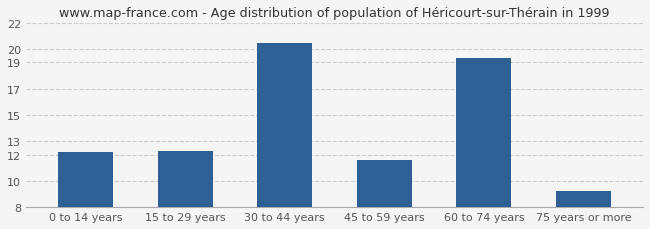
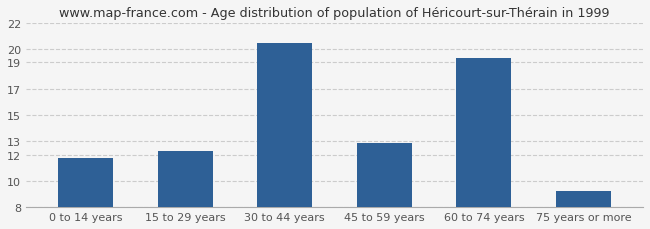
0 to 14 years: 12.2 -> 11.7
45 to 59 years: 11.6 -> 12.9
